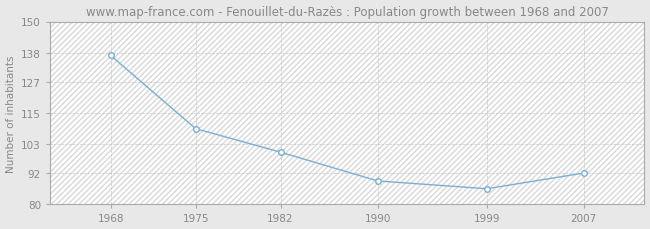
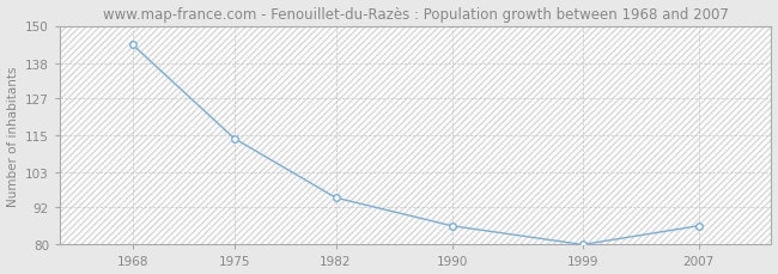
1968: 137 -> 144
1975: 109 -> 114
1982: 100 -> 95
1990: 89 -> 86
1999: 86 -> 80
2007: 92 -> 86
